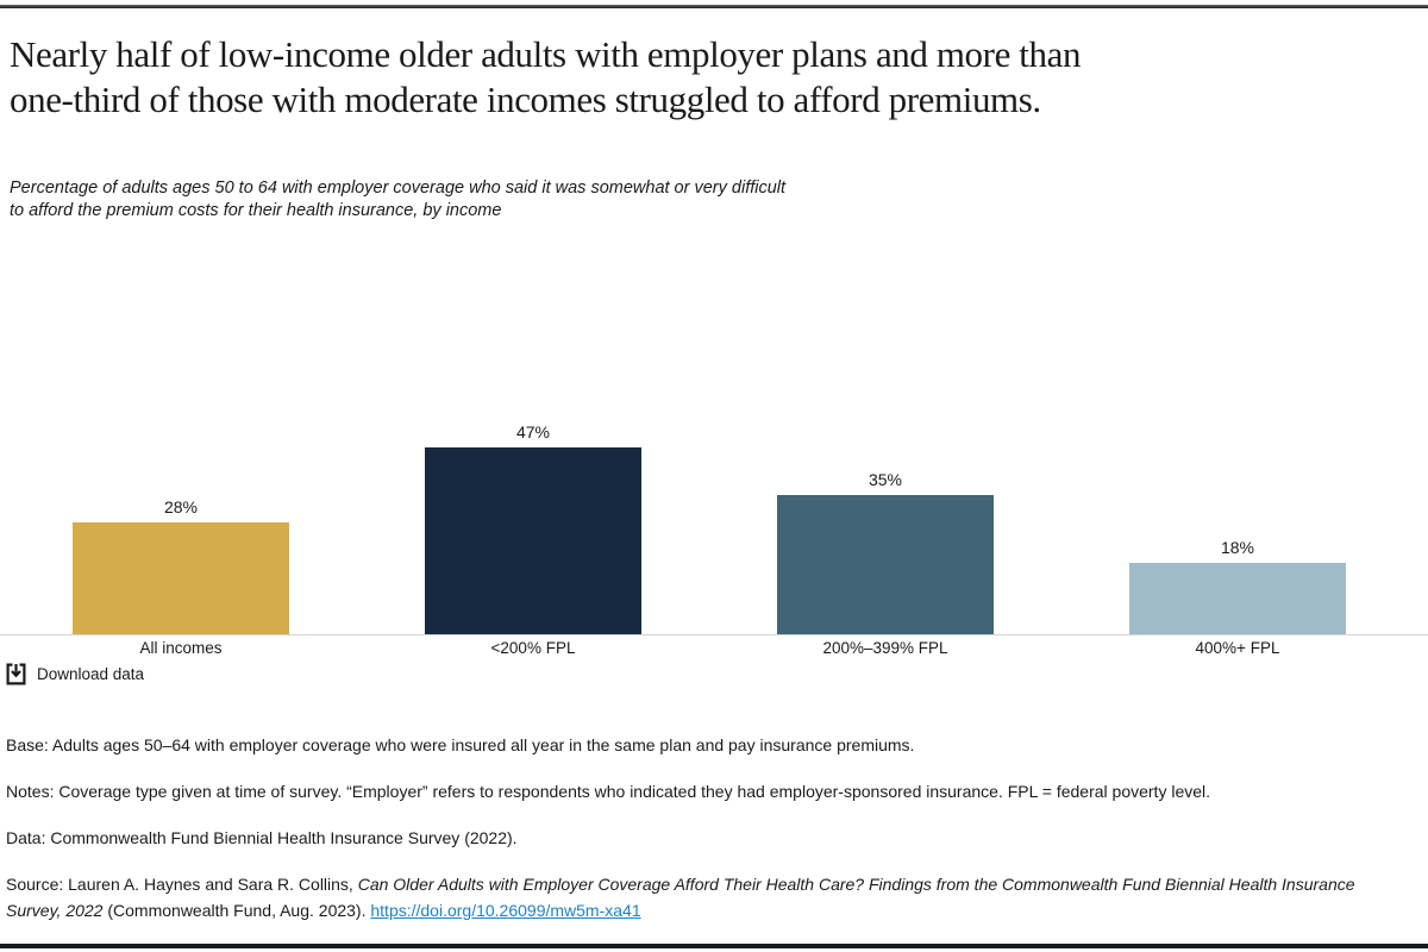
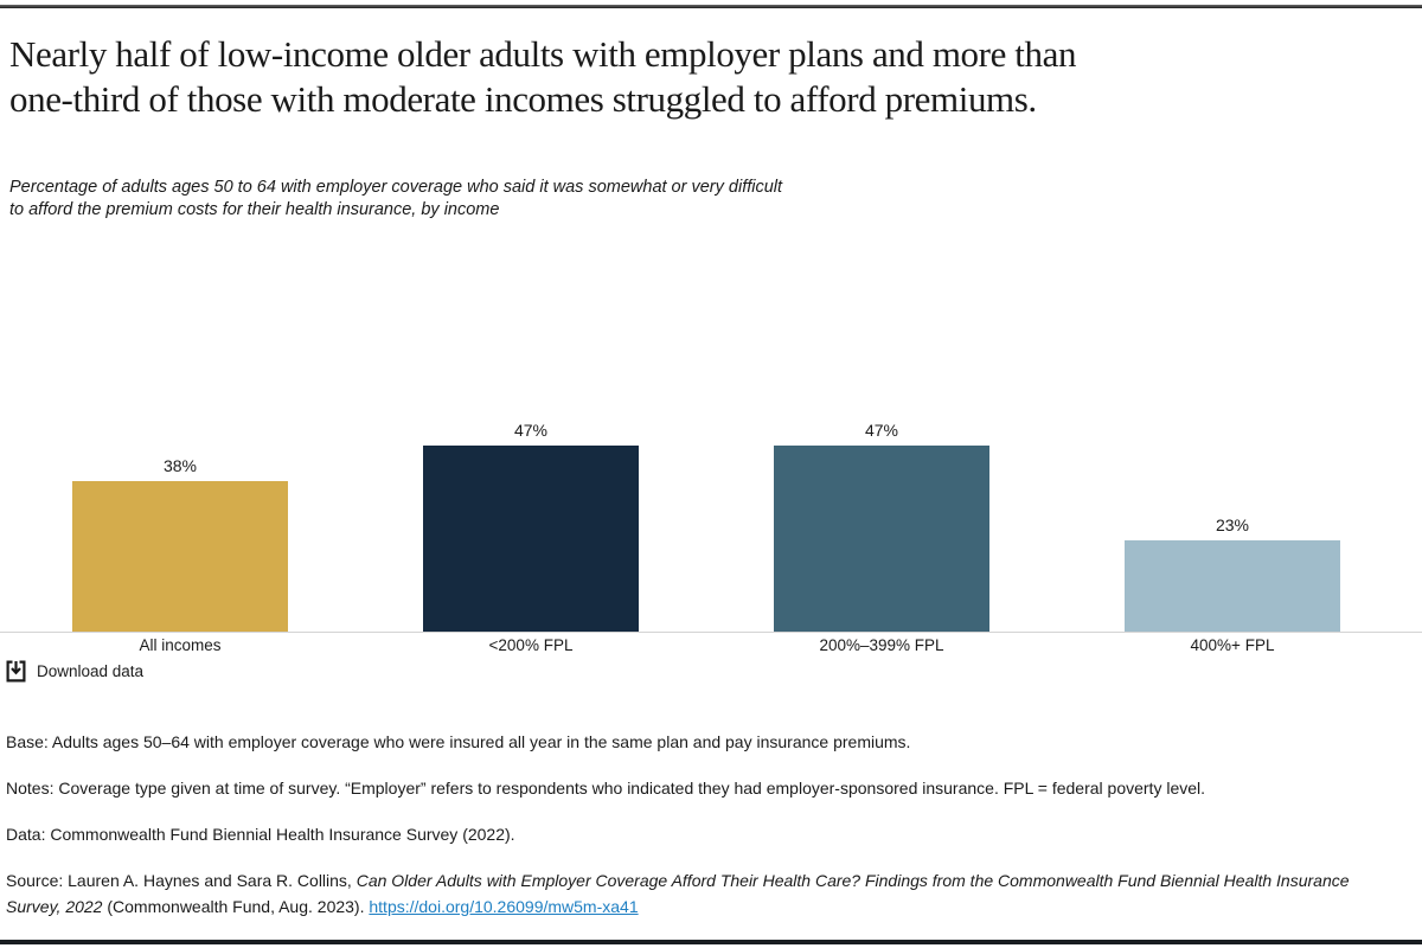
All incomes: 28% -> 38%
200%–399% FPL: 35% -> 47%
400%+ FPL: 18% -> 23%
